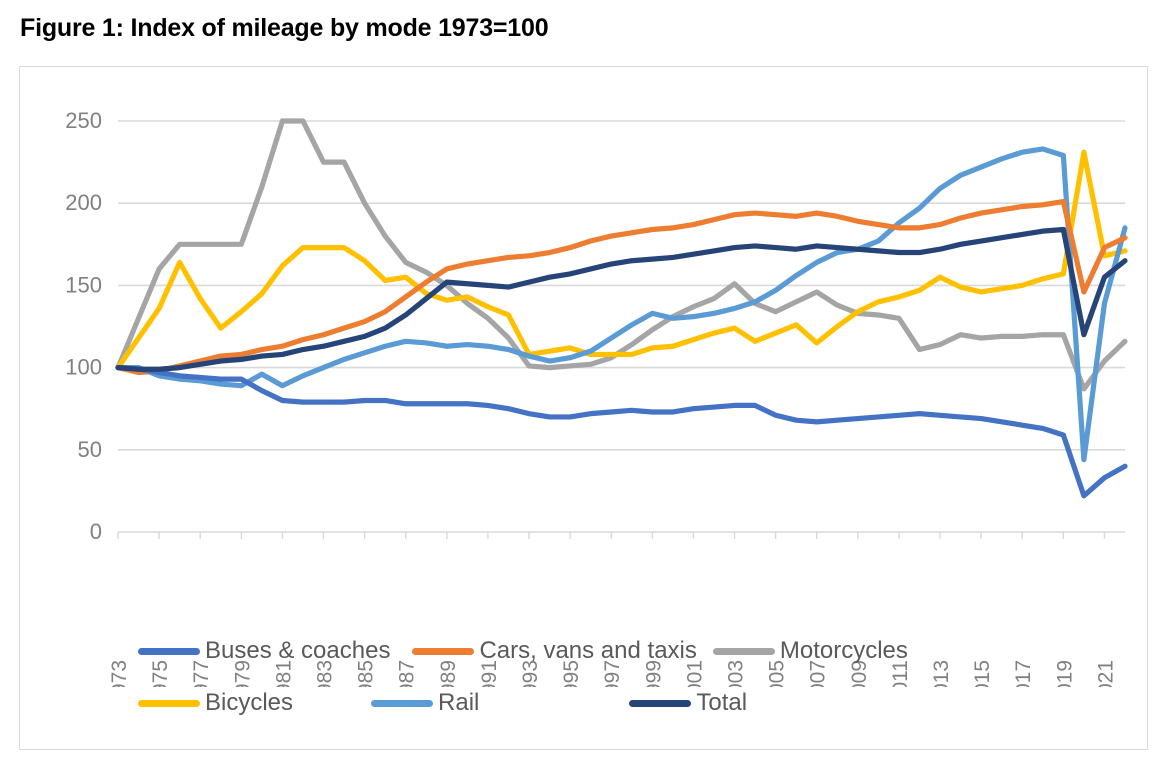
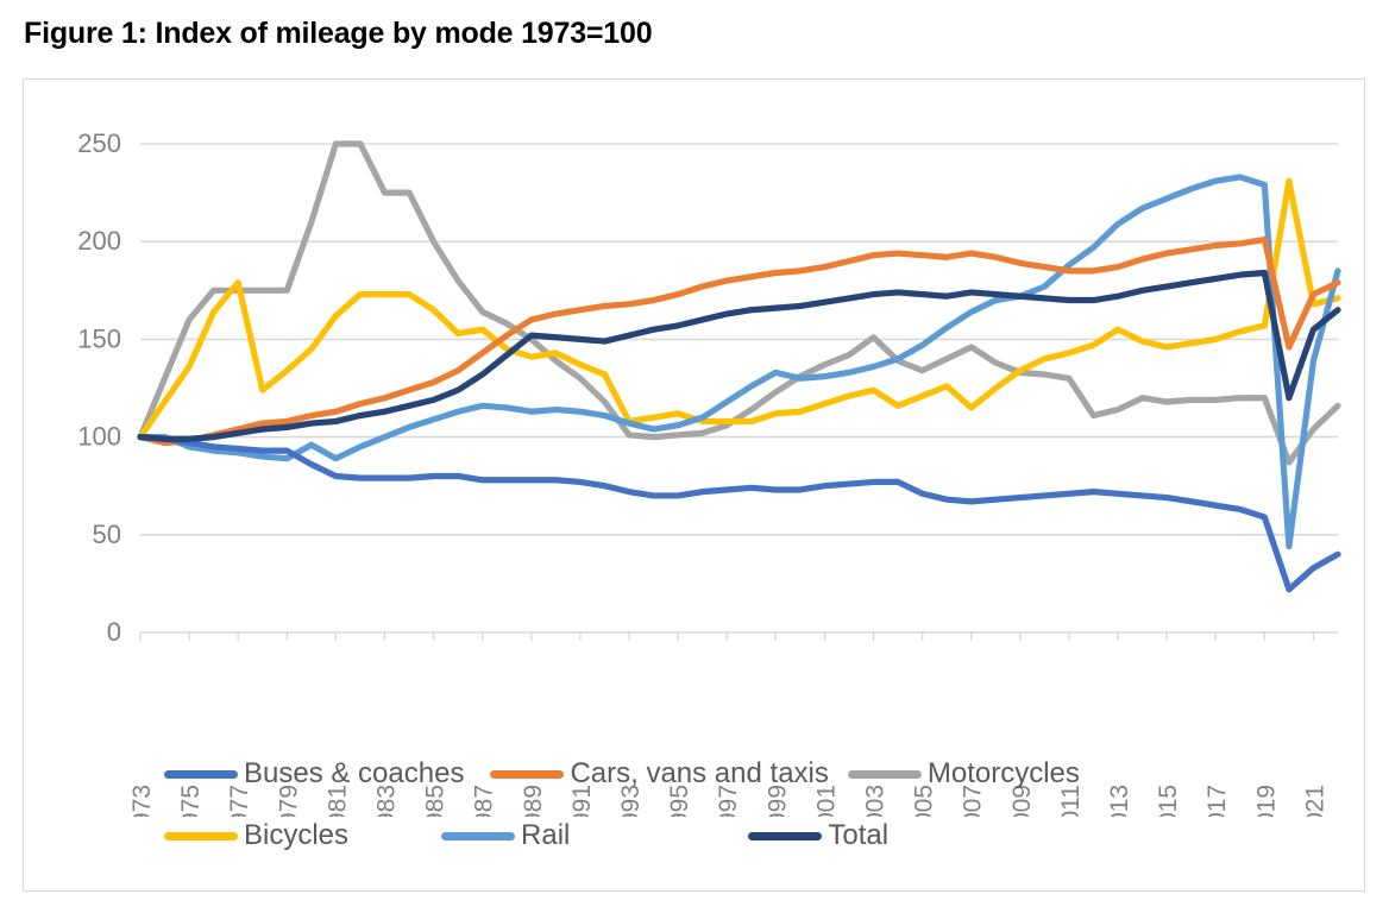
Bicycles/1977: 142 -> 179
